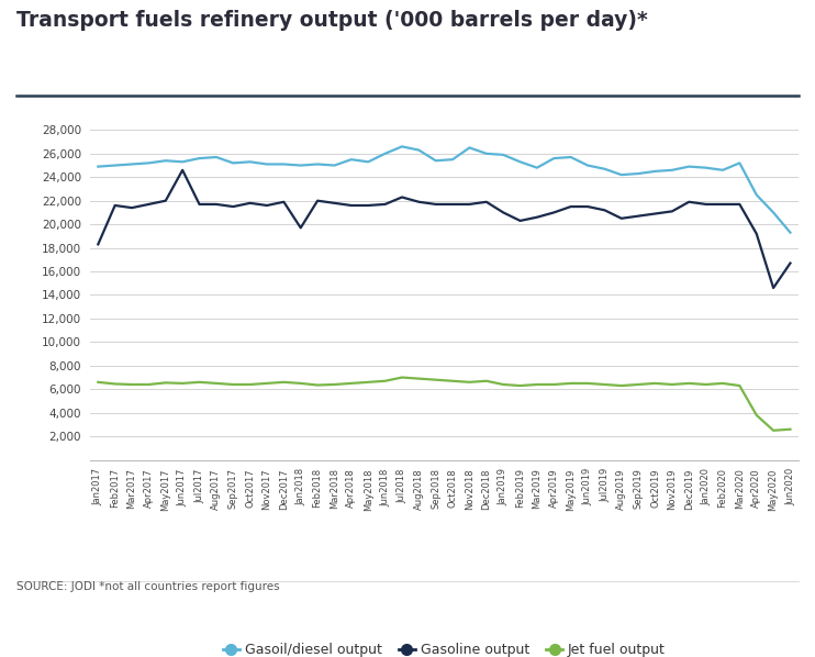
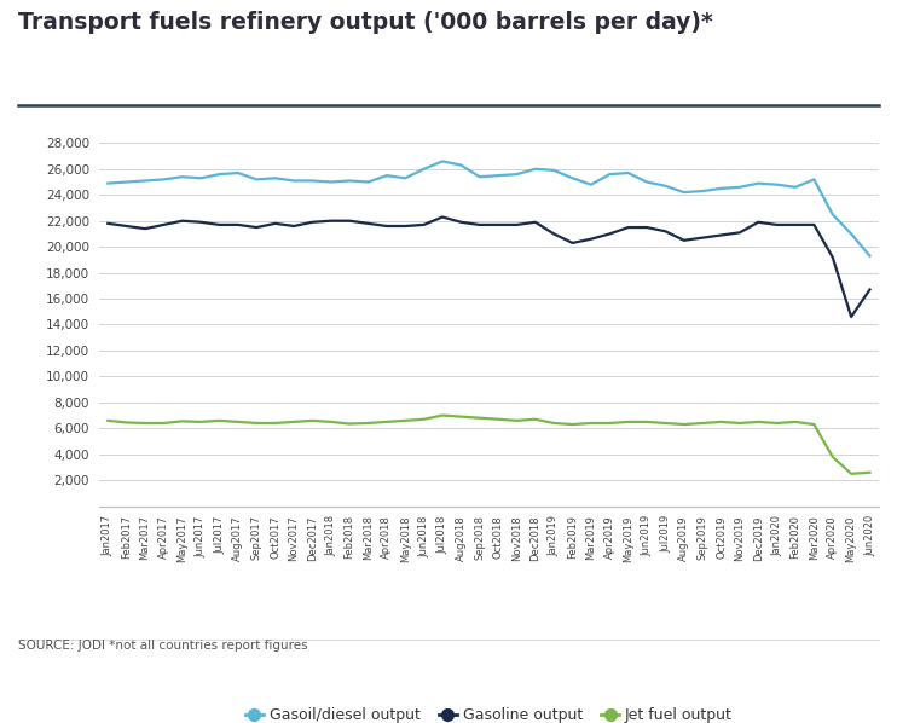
Gasoline output/Jan2017: 18,300 -> 21,800
Gasoline output/Jun2017: 24,600 -> 21,900
Gasoline output/Jan2018: 19,700 -> 22,000
Gasoil/diesel output/Nov2018: 26,500 -> 25,600
